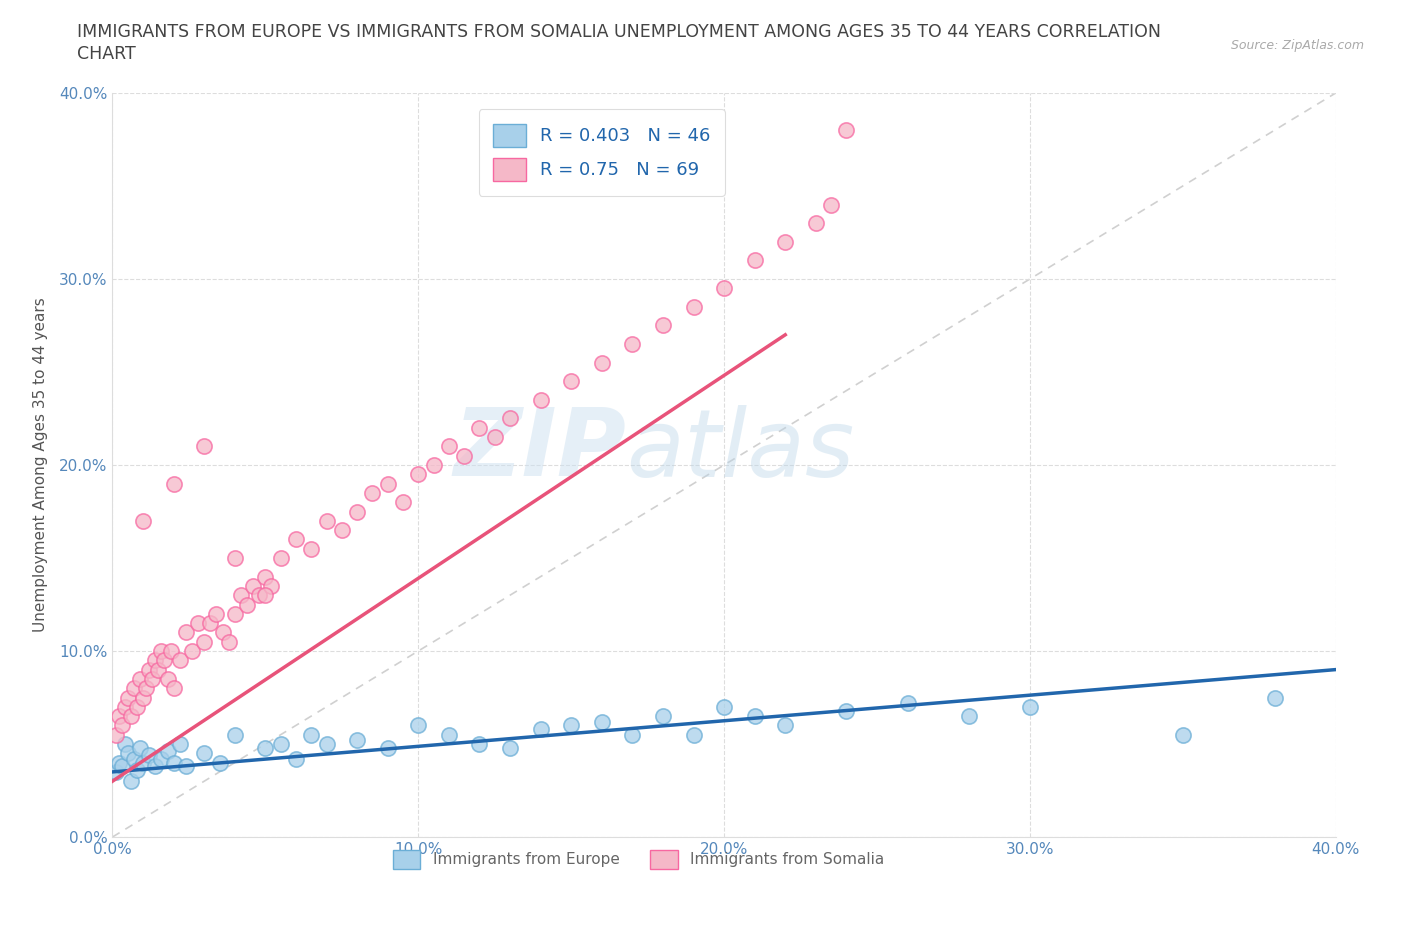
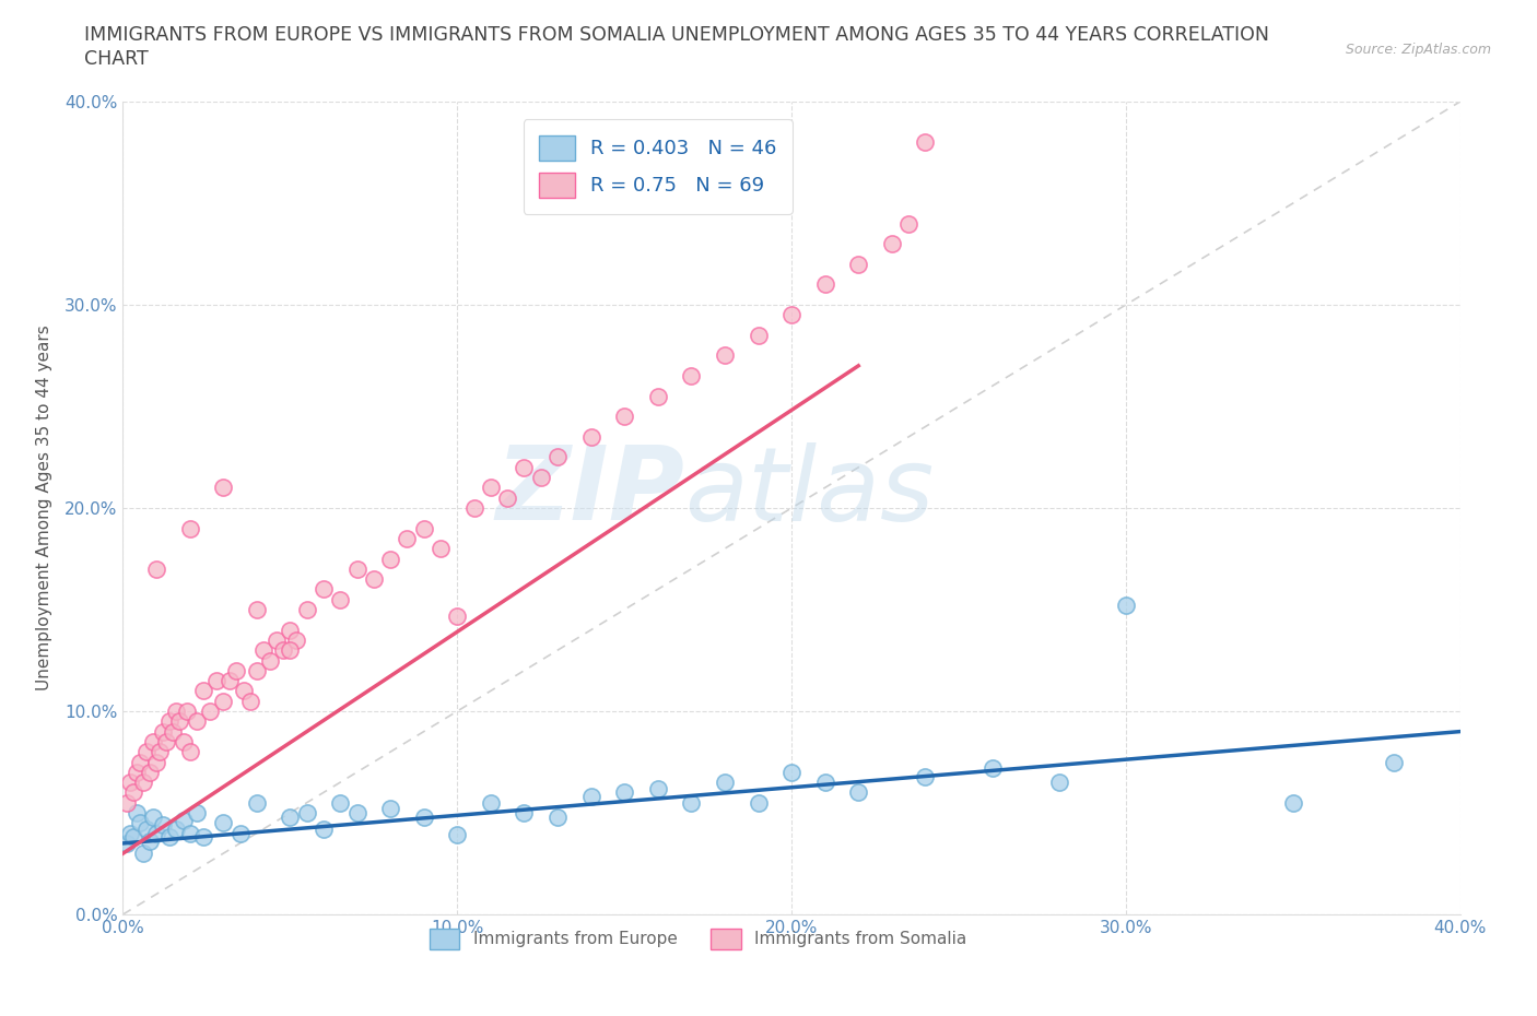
Immigrants from Europe/10.0%: 6.0% -> 3.9%
Immigrants from Somalia/10.0%: 19.5% -> 14.7%
Immigrants from Europe/30.0%: 7.0% -> 15.2%
